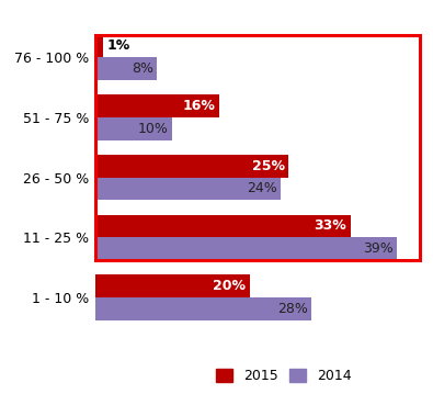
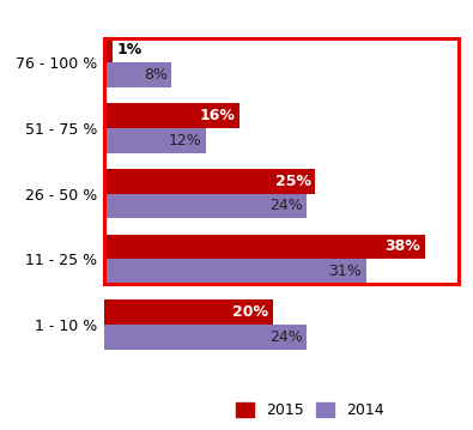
2014/51 - 75 %: 10% -> 12%
2015/11 - 25 %: 33% -> 38%
2014/11 - 25 %: 39% -> 31%
2014/1 - 10 %: 28% -> 24%
